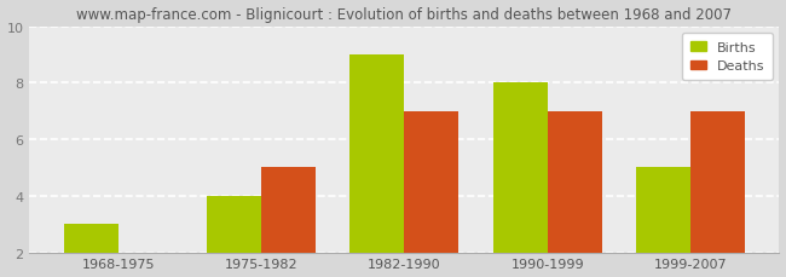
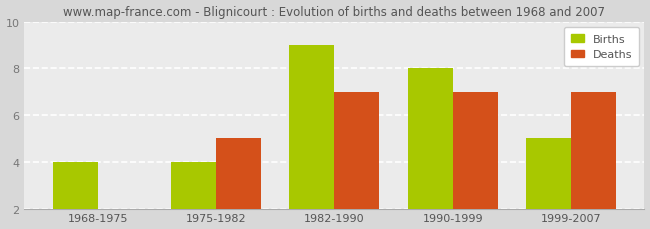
Births/1968-1975: 3 -> 4
